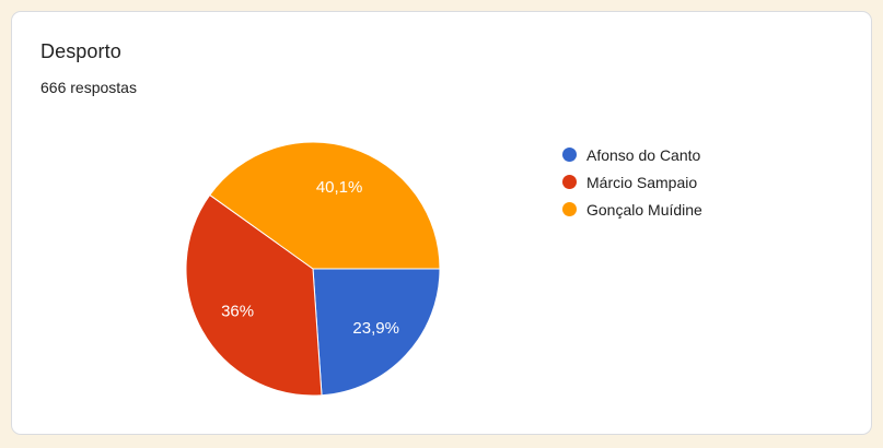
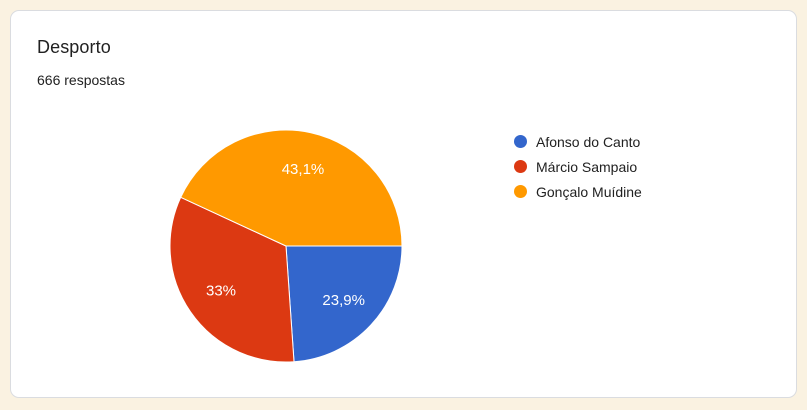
Márcio Sampaio: 36% -> 33%
Gonçalo Muídine: 40,1% -> 43,1%
